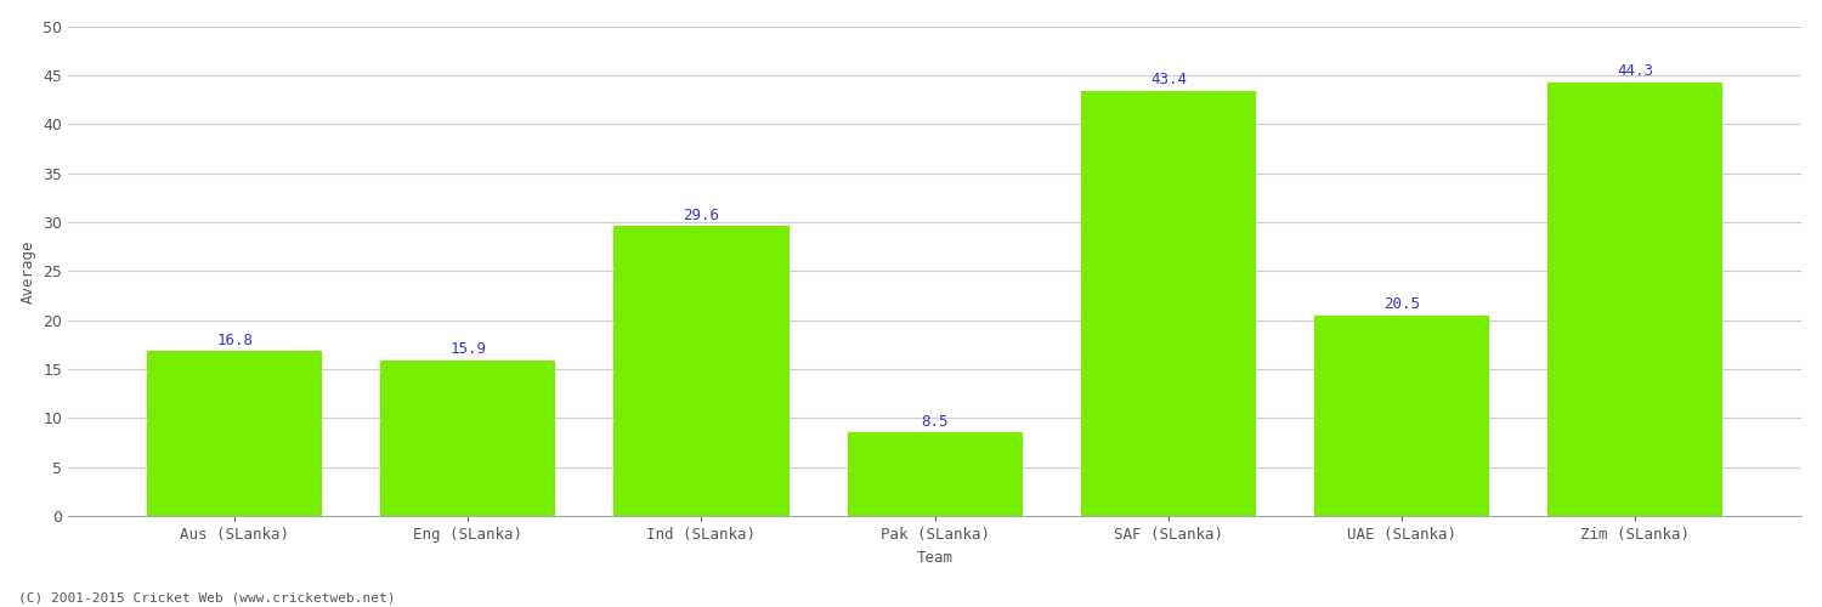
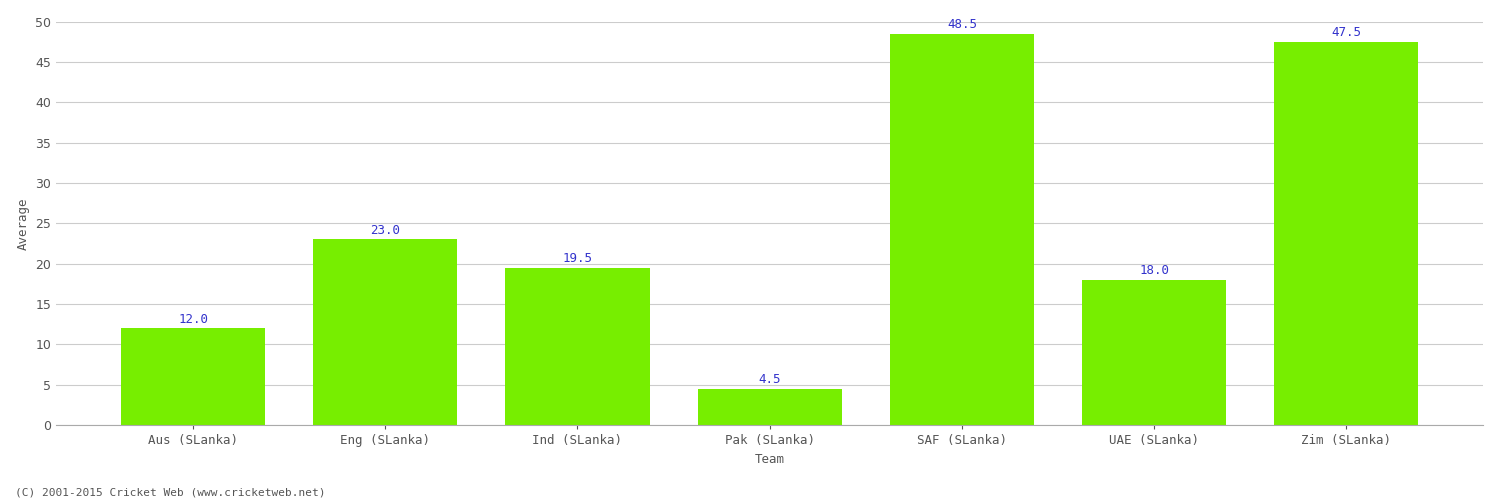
Aus (SLanka): 16.8 -> 12.0
Eng (SLanka): 15.9 -> 23.0
Ind (SLanka): 29.6 -> 19.5
Pak (SLanka): 8.5 -> 4.5
SAF (SLanka): 43.4 -> 48.5
UAE (SLanka): 20.5 -> 18.0
Zim (SLanka): 44.3 -> 47.5
